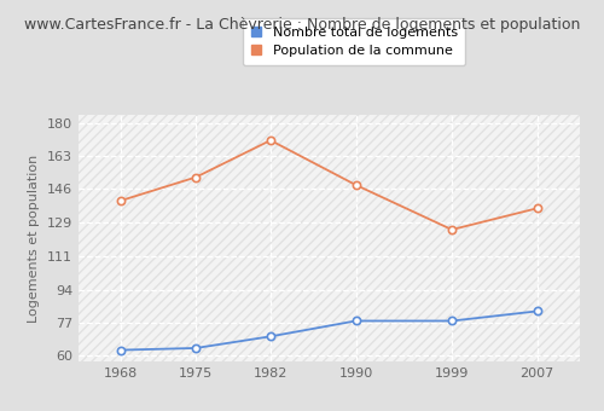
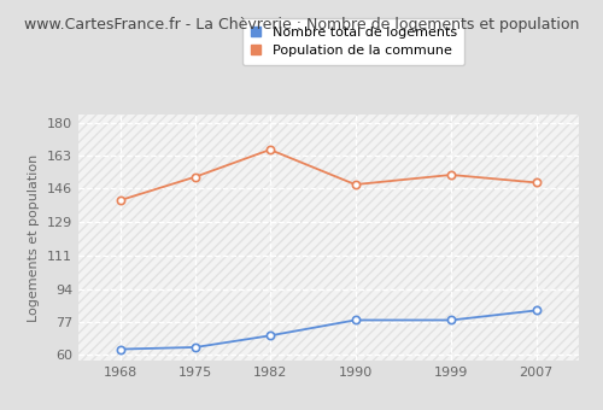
Population de la commune/1982: 171 -> 166
Population de la commune/1999: 125 -> 153
Population de la commune/2007: 136 -> 149
